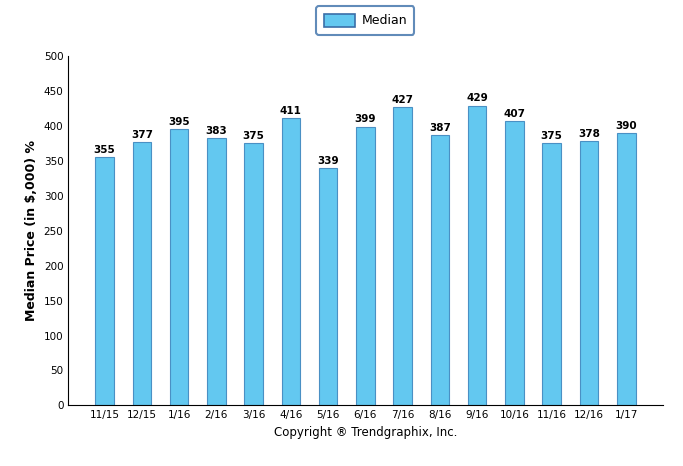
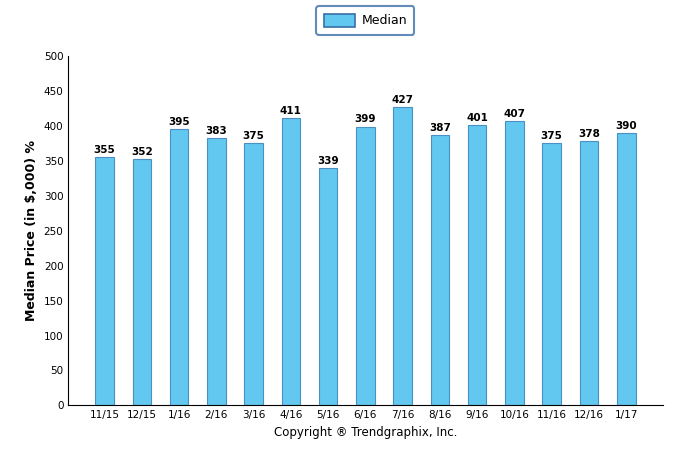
12/15: 377 -> 352
9/16: 429 -> 401
